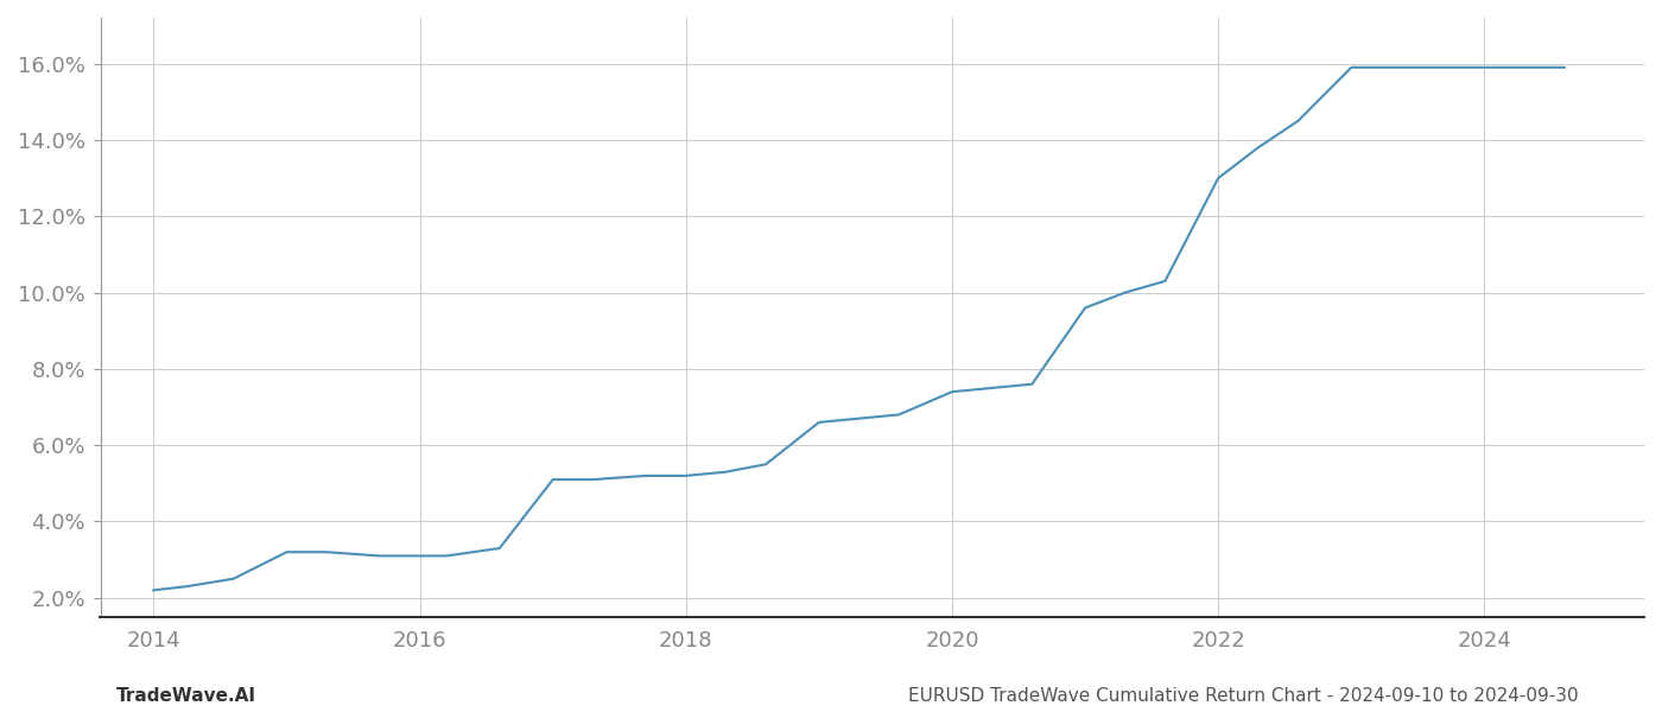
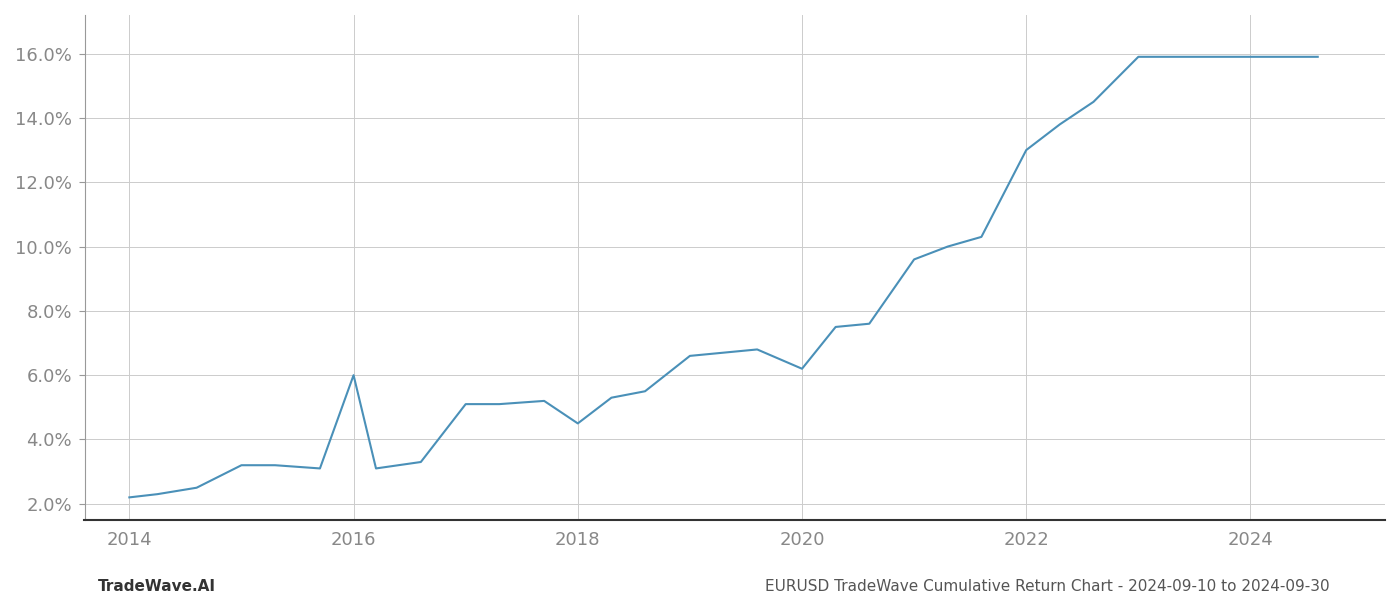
2016: 3.1% -> 6.0%
2018: 5.2% -> 4.5%
2020: 7.4% -> 6.2%
